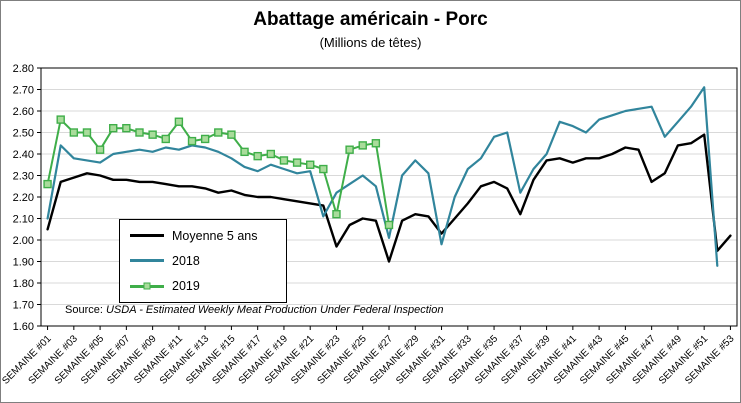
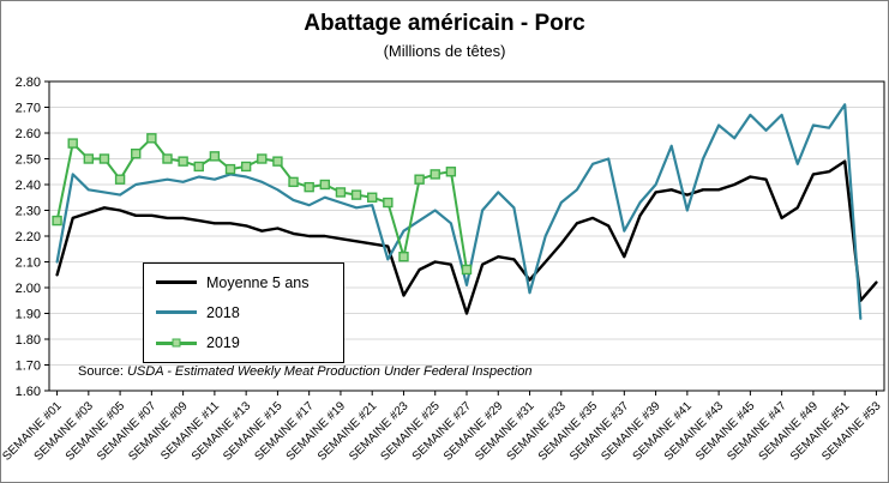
2019/SEMAINE #07: 2.52 -> 2.58
2019/SEMAINE #11: 2.55 -> 2.51
2018/SEMAINE #41: 2.53 -> 2.30
2018/SEMAINE #43: 2.56 -> 2.63
2018/SEMAINE #45: 2.60 -> 2.67
2018/SEMAINE #47: 2.62 -> 2.67
2018/SEMAINE #49: 2.55 -> 2.63
